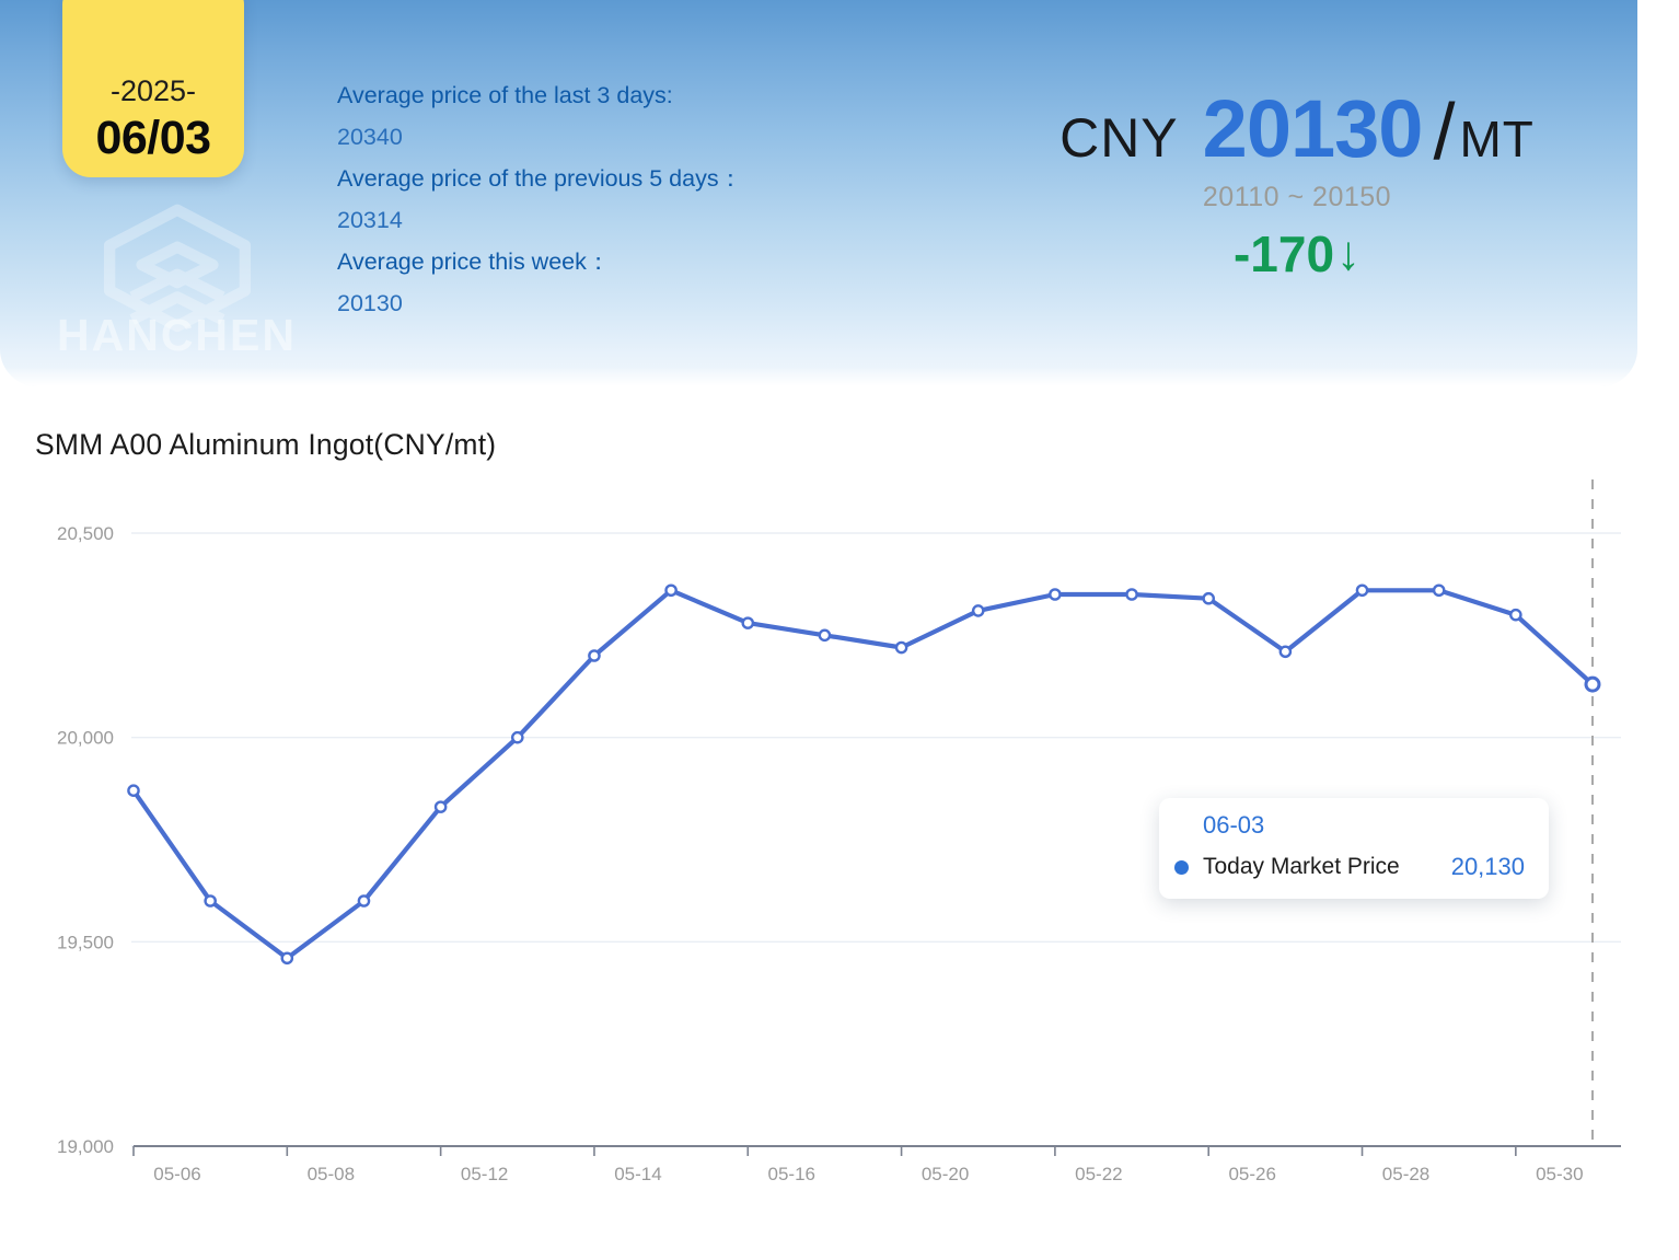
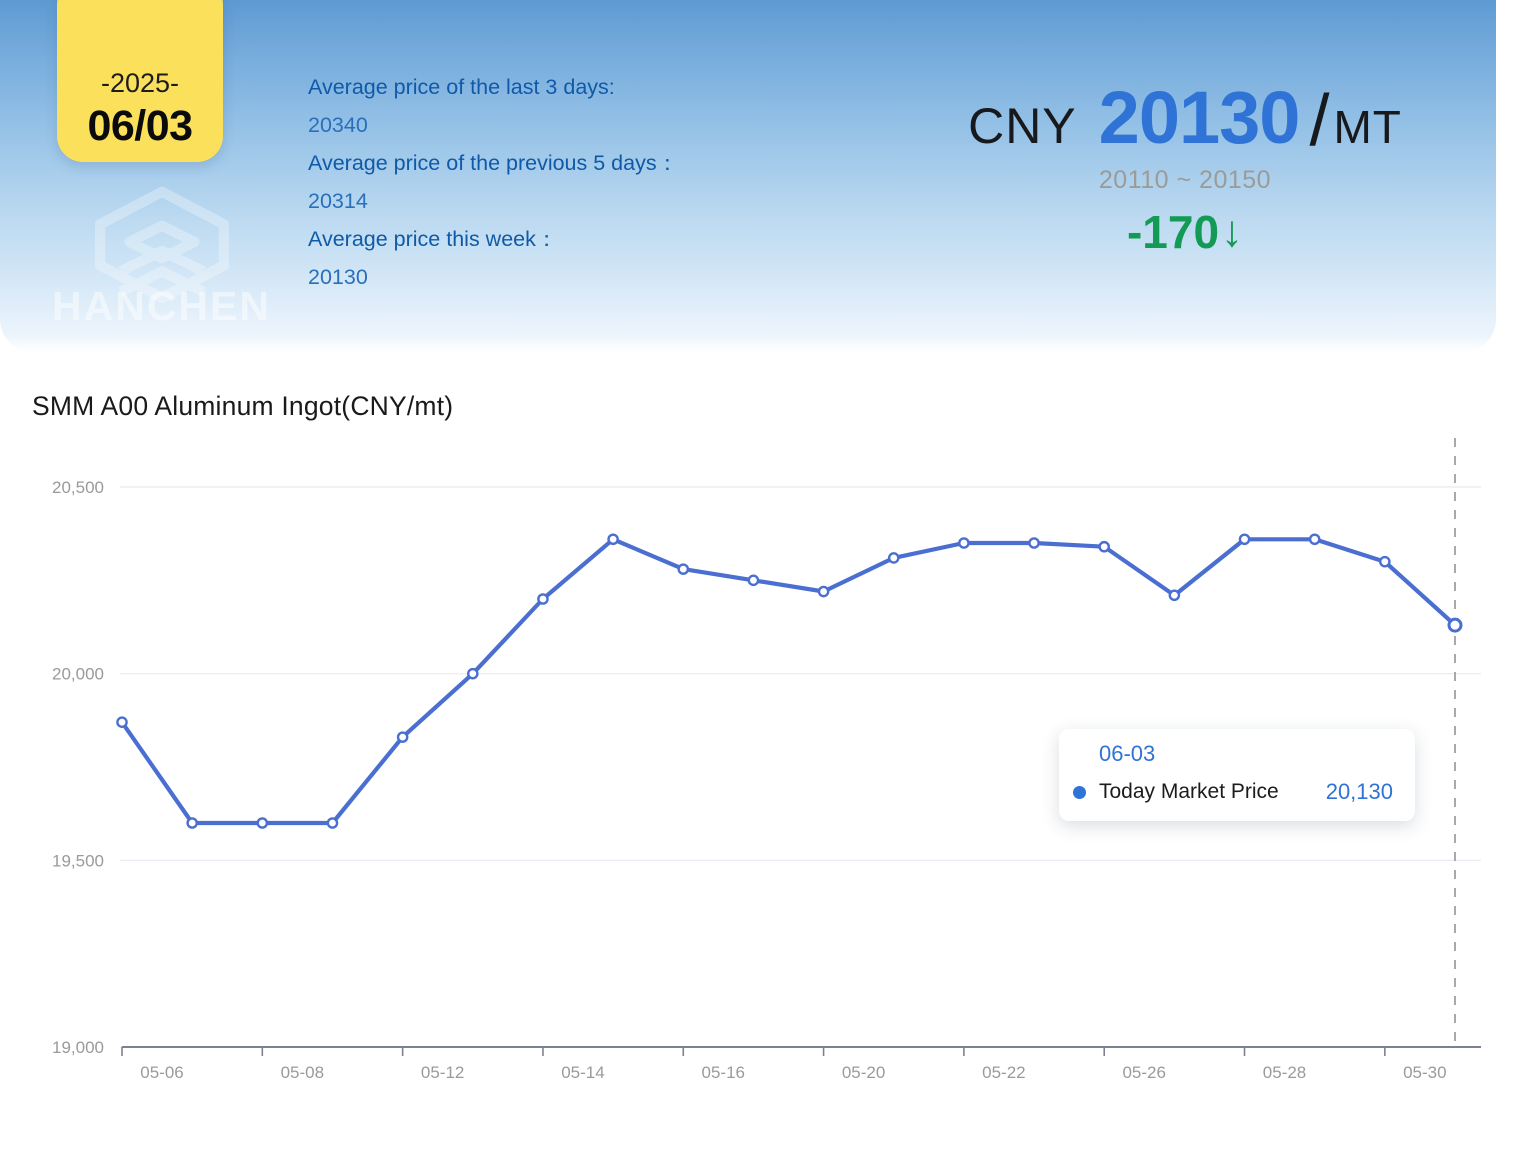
05-08: 19460 -> 19600
